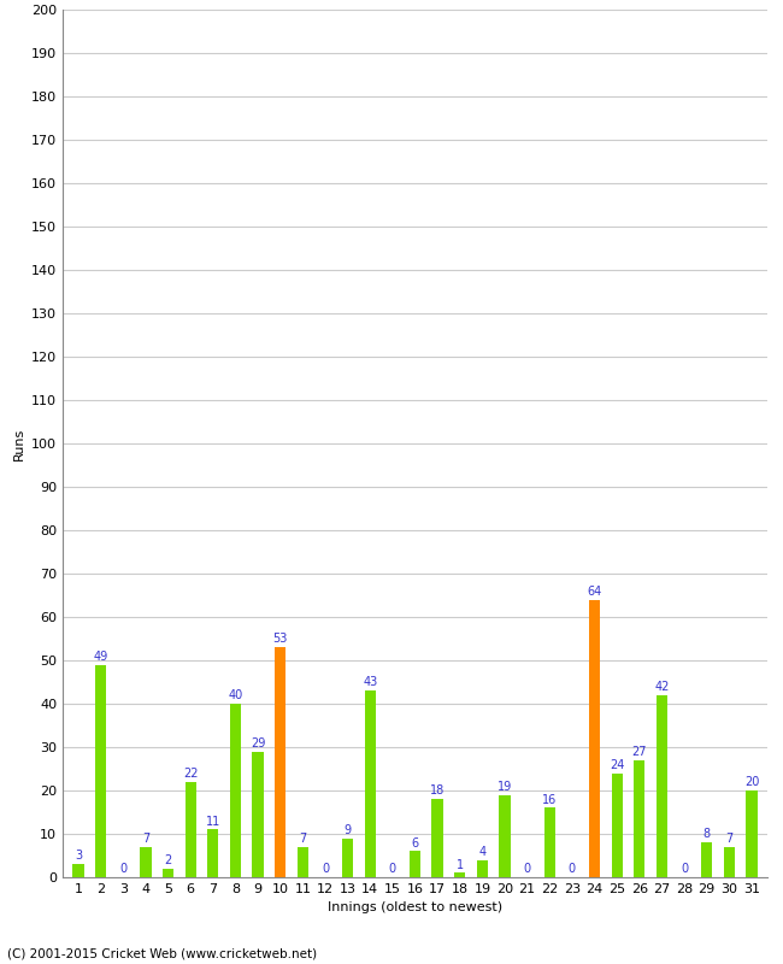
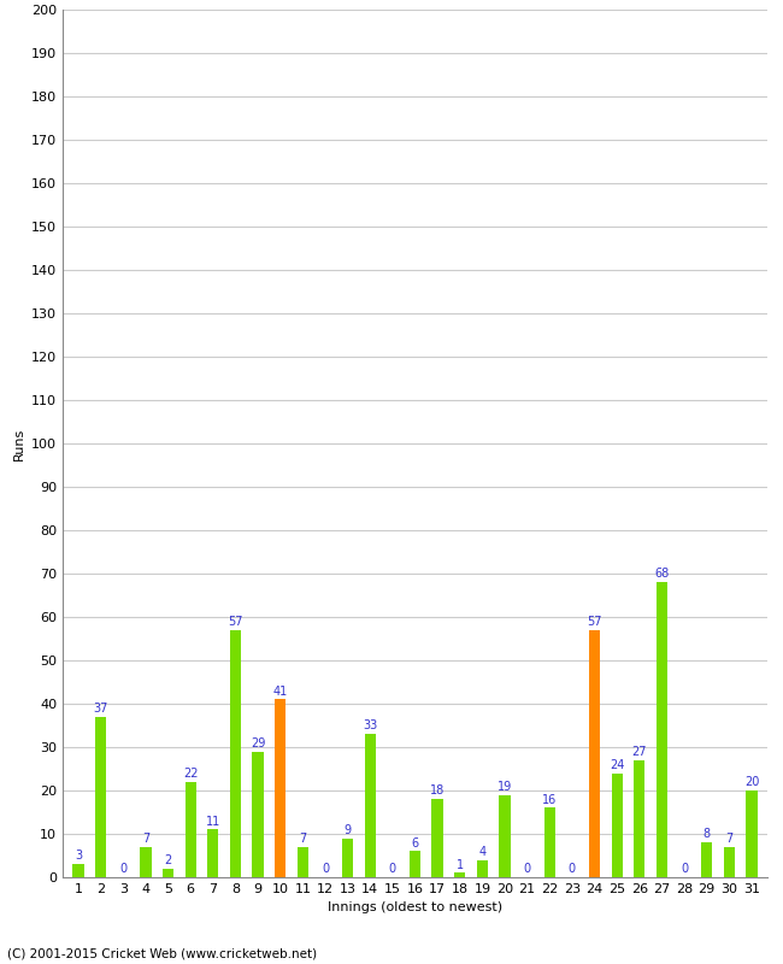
2: 49 -> 37
8: 40 -> 57
10: 53 -> 41
14: 43 -> 33
24: 64 -> 57
27: 42 -> 68
